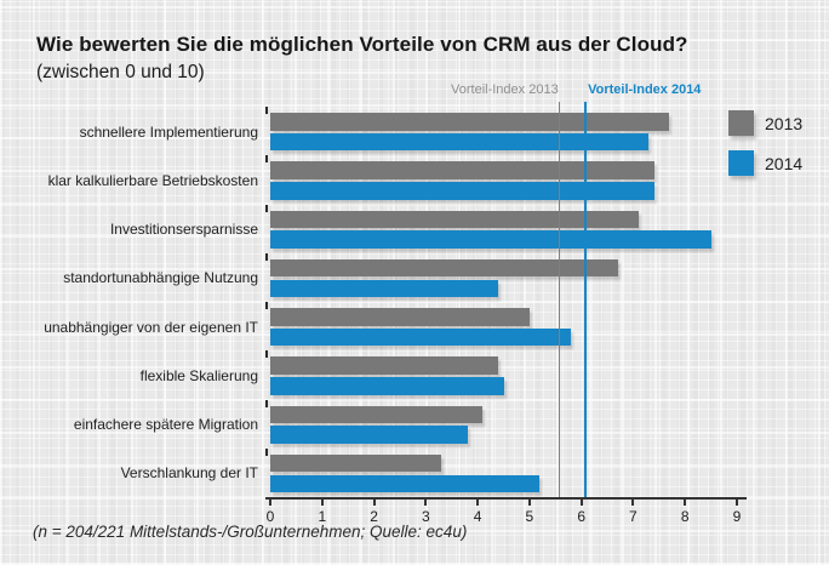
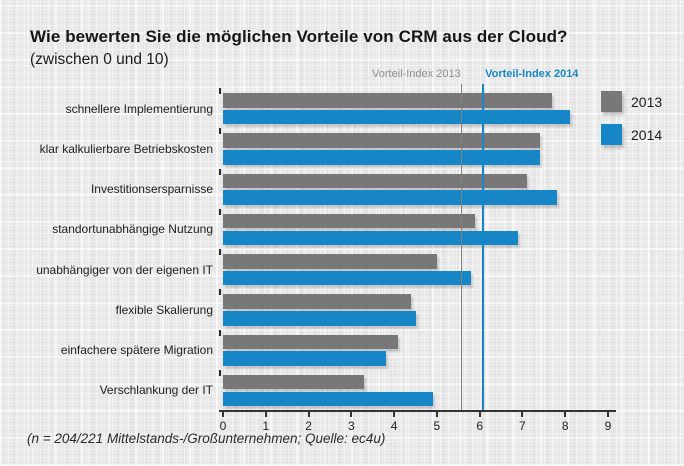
2014/schnellere Implementierung: 7.3 -> 8.1
2014/Investitionsersparnisse: 8.5 -> 7.8
2013/standortunabhängige Nutzung: 6.7 -> 5.9
2014/standortunabhängige Nutzung: 4.4 -> 6.9
2014/Verschlankung der IT: 5.2 -> 4.9
